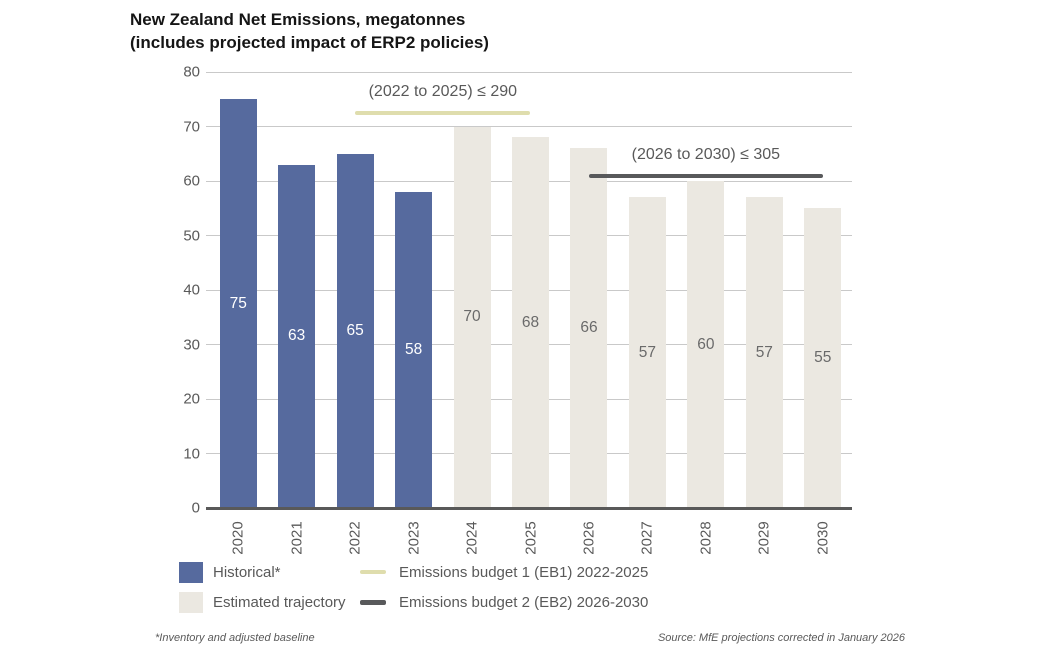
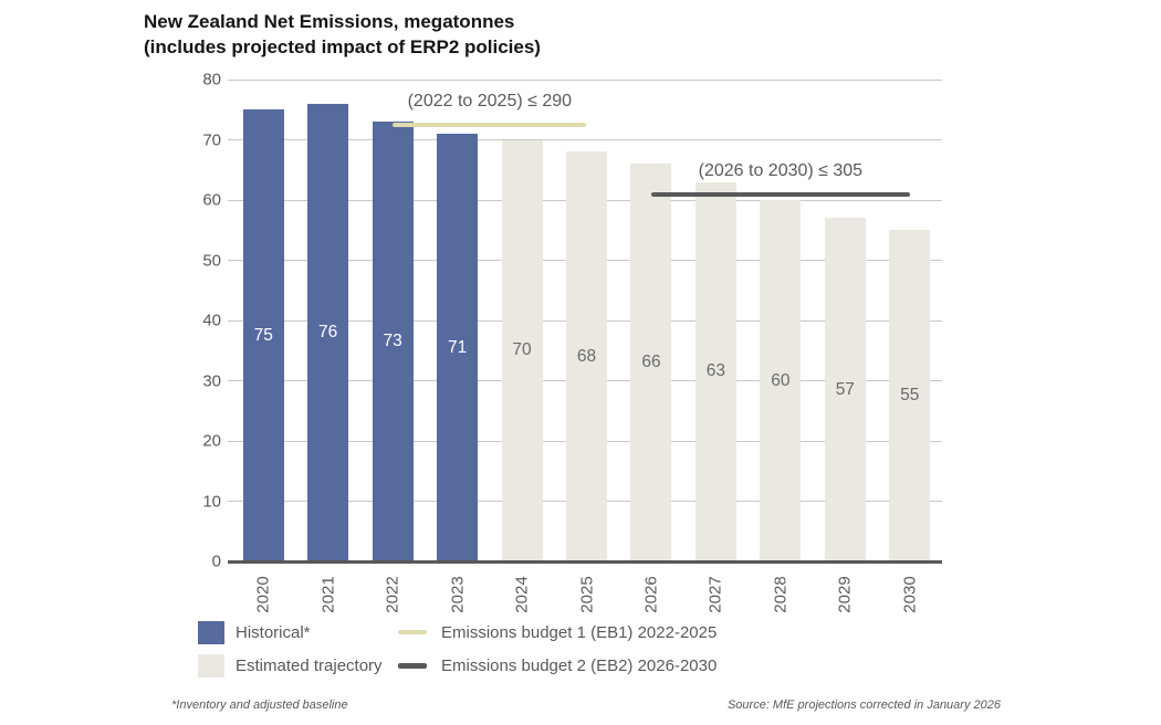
Historical*/2021: 63 -> 76
Historical*/2022: 65 -> 73
Historical*/2023: 58 -> 71
Estimated trajectory/2027: 57 -> 63
